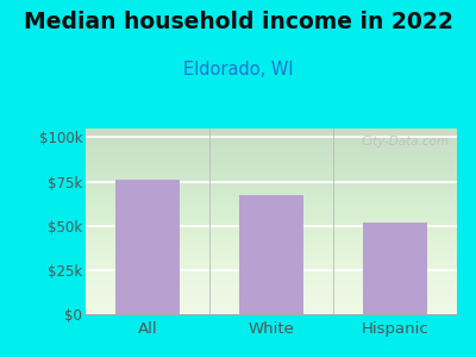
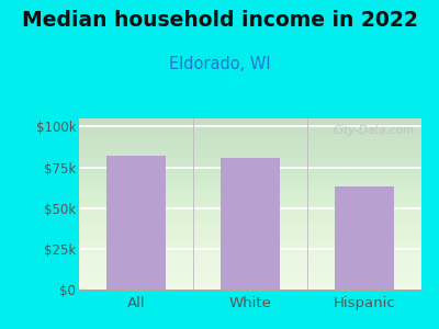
All: $76k -> $82k
White: $67k -> $81k
Hispanic: $52k -> $63k
